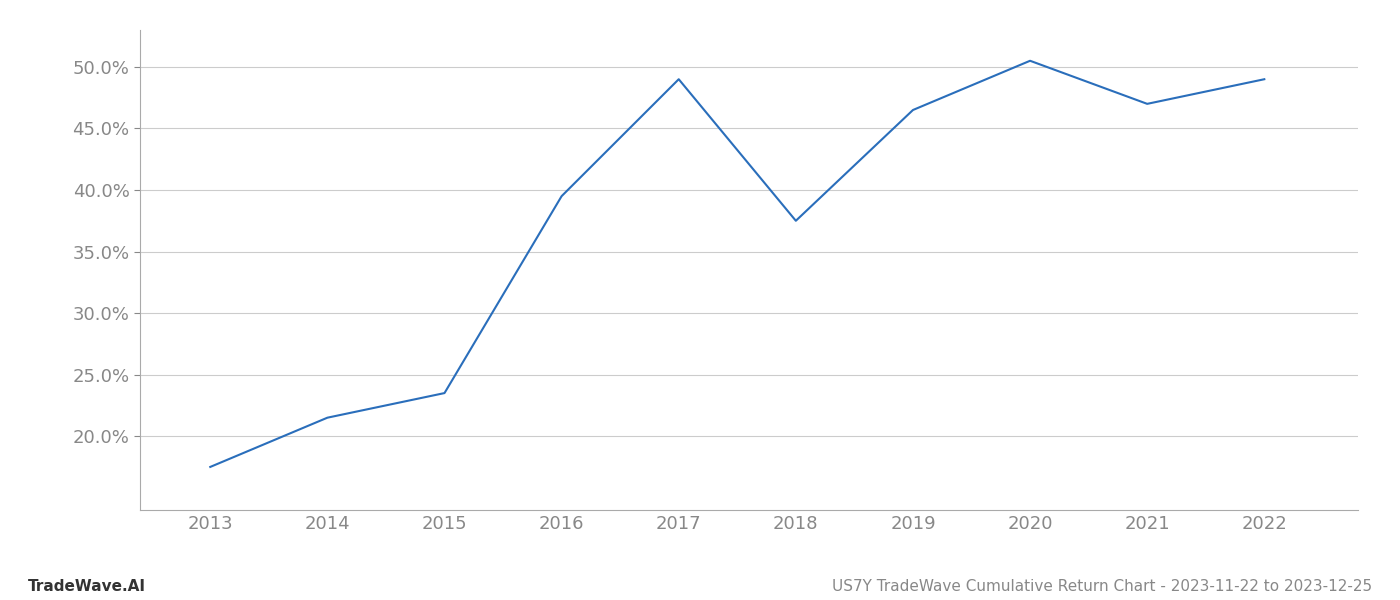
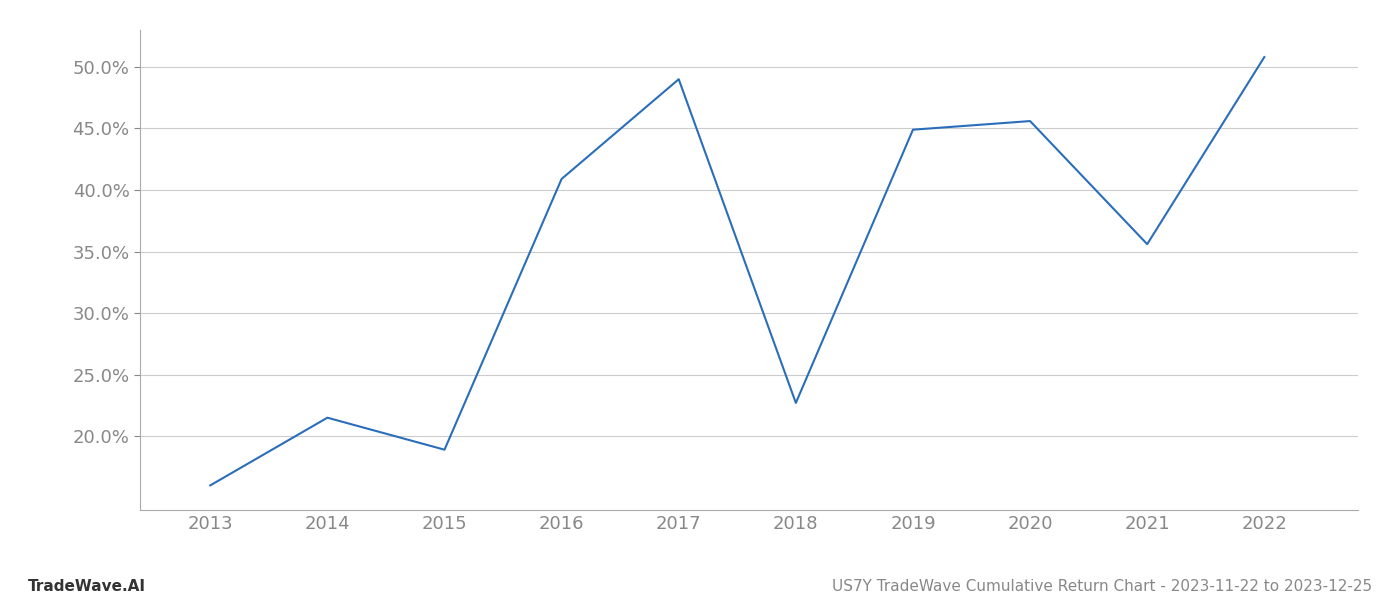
2013: 17.5% -> 16.0%
2015: 23.5% -> 18.9%
2016: 39.5% -> 40.9%
2018: 37.5% -> 22.7%
2019: 46.5% -> 44.9%
2020: 50.5% -> 45.6%
2021: 47.0% -> 35.6%
2022: 49.0% -> 50.8%
